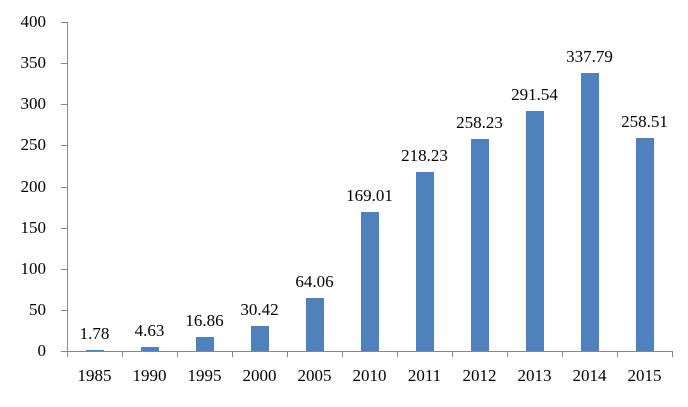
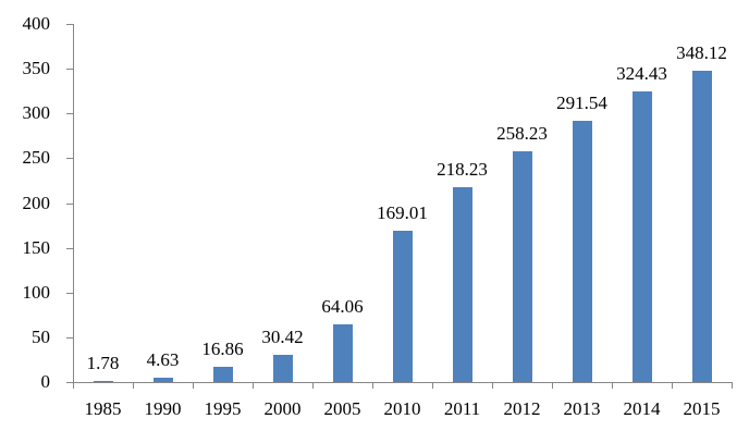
2014: 337.79 -> 324.43
2015: 258.51 -> 348.12
